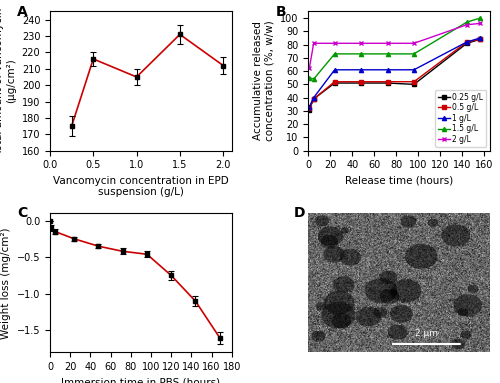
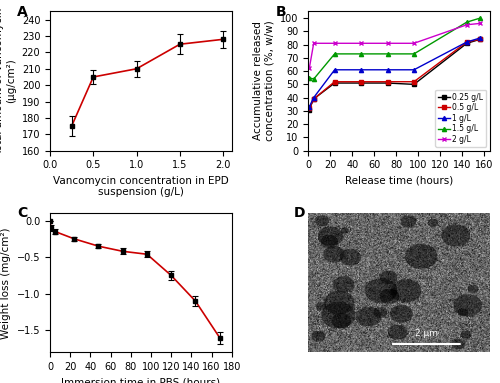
0.5: 216 -> 205
1.0: 205 -> 210
1.5: 231 -> 225
2.0: 212 -> 228
